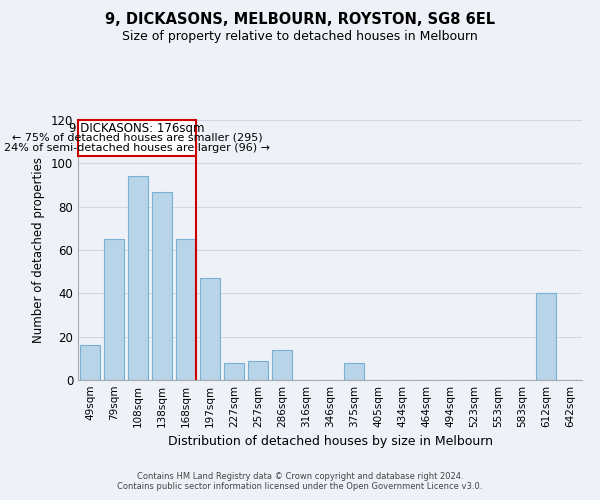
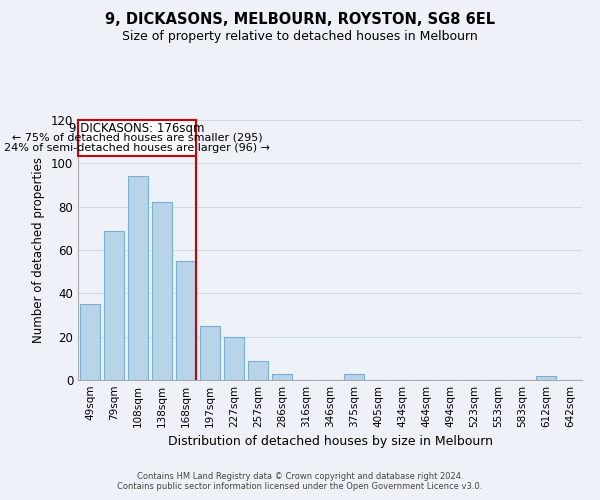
49sqm: 16 -> 35
79sqm: 65 -> 69
138sqm: 87 -> 82
168sqm: 65 -> 55
197sqm: 47 -> 25
227sqm: 8 -> 20
286sqm: 14 -> 3
375sqm: 8 -> 3
612sqm: 40 -> 2
